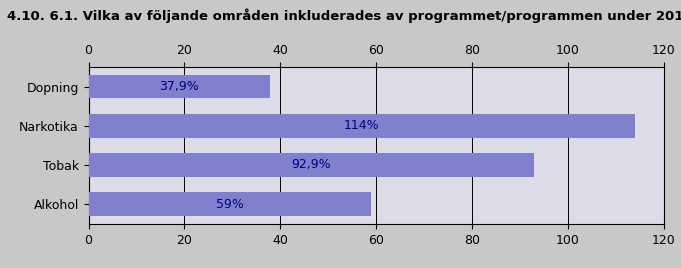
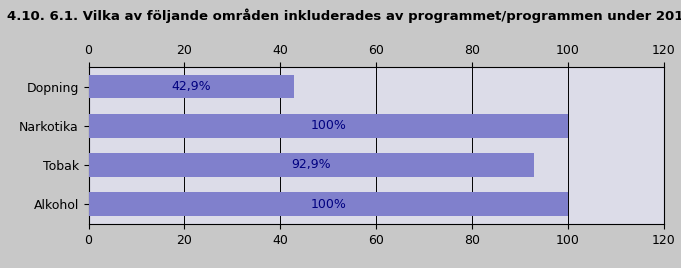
Dopning: 37,9% -> 42,9%
Narkotika: 114% -> 100%
Alkohol: 59% -> 100%
